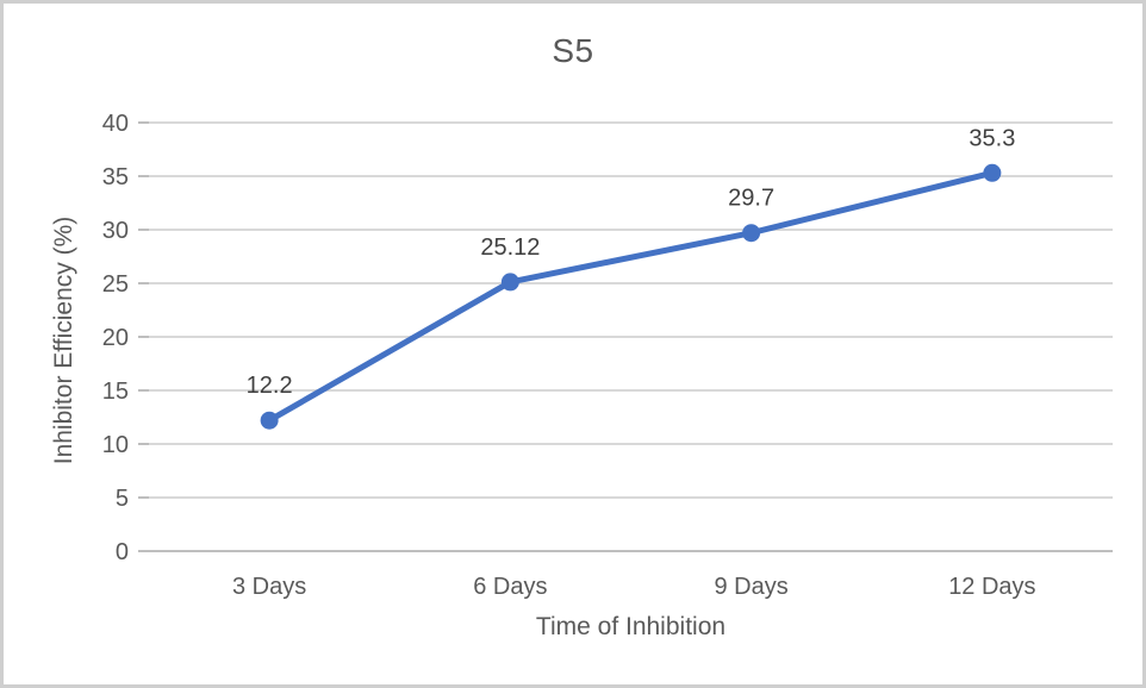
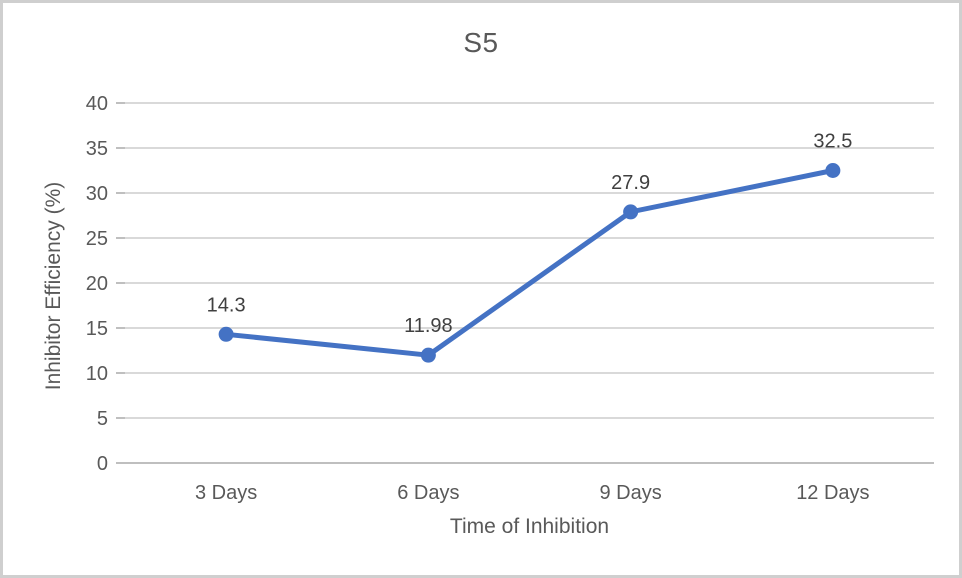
3 Days: 12.2 -> 14.3
6 Days: 25.12 -> 11.98
9 Days: 29.7 -> 27.9
12 Days: 35.3 -> 32.5
